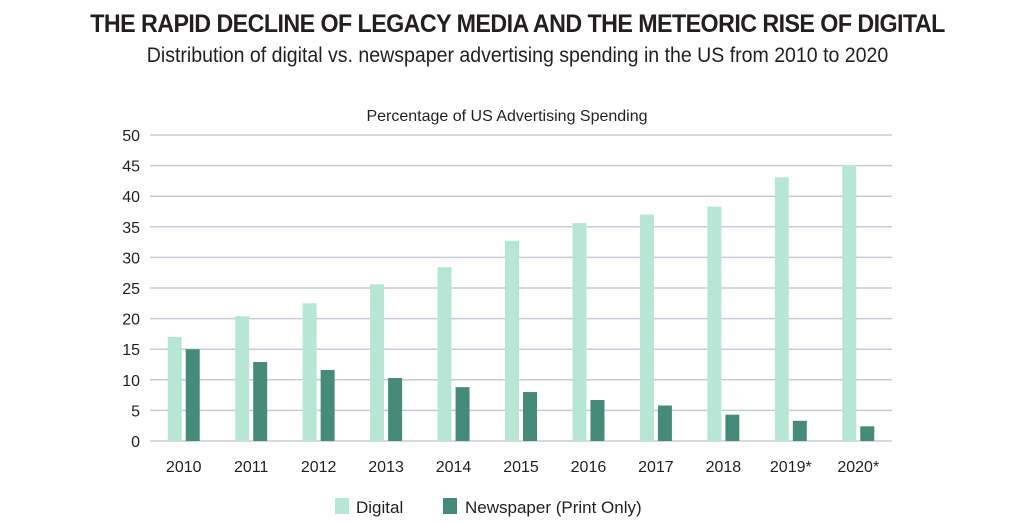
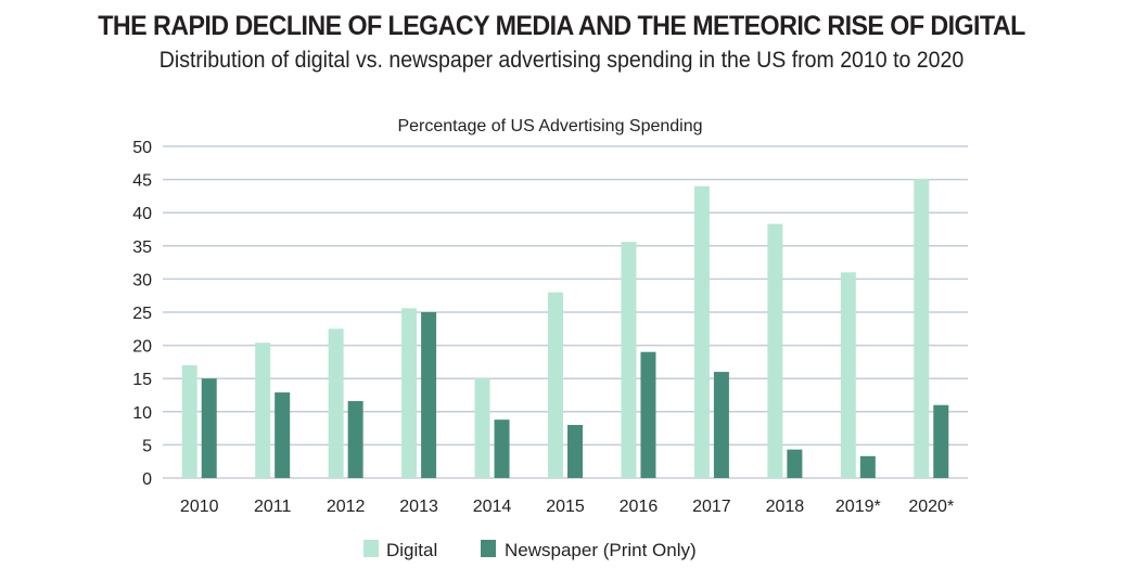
Newspaper (Print Only)/2013: 10 -> 25
Digital/2014: 28 -> 15
Digital/2015: 33 -> 28
Newspaper (Print Only)/2016: 7 -> 19
Digital/2017: 37 -> 44
Newspaper (Print Only)/2017: 6 -> 16
Digital/2019*: 43 -> 31
Newspaper (Print Only)/2020*: 2 -> 11
